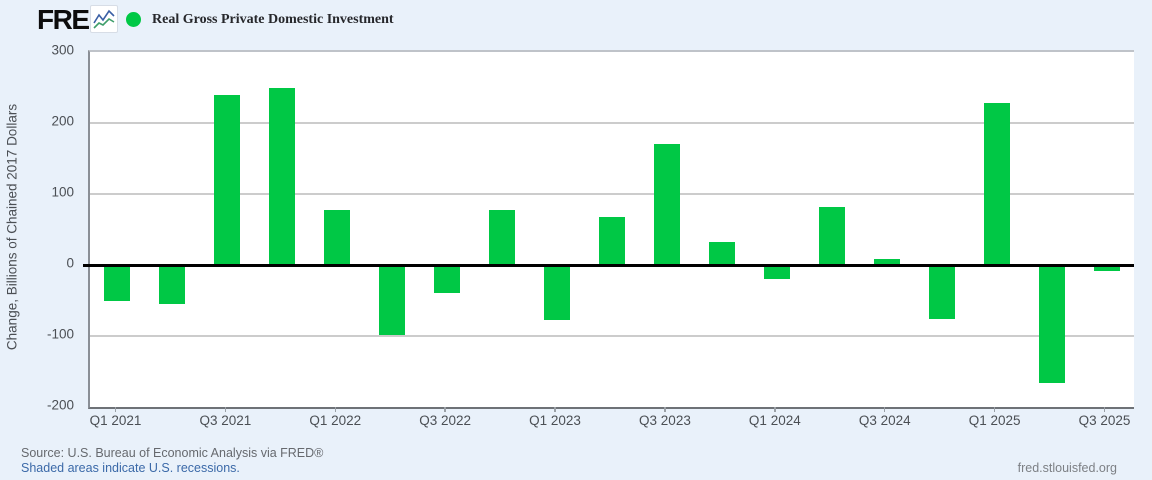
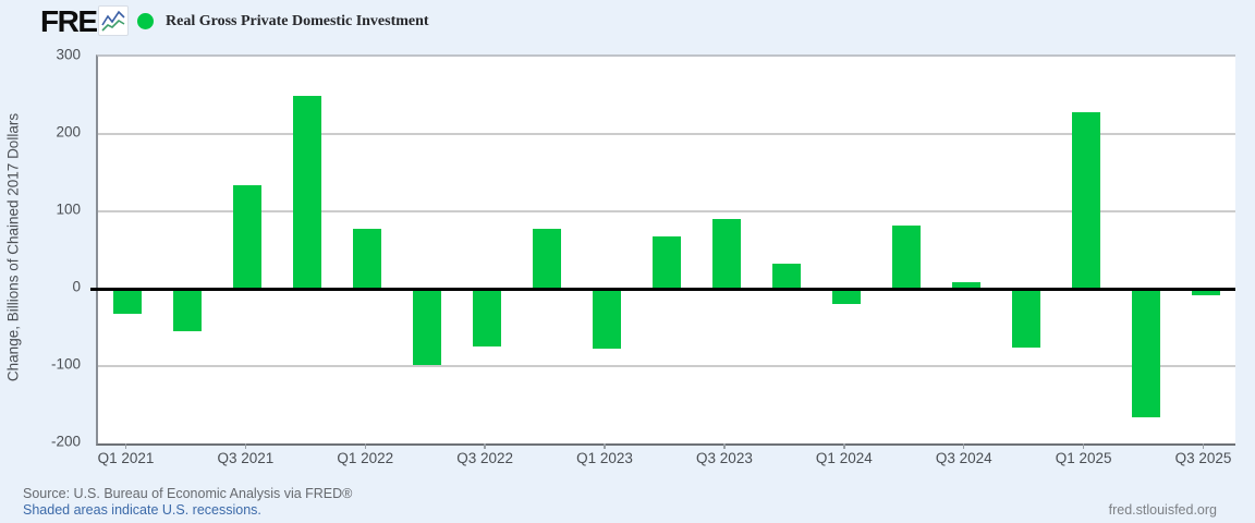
Q1 2021: -50 -> -30
Q3 2021: 240 -> 130
Q3 2022: -40 -> -70
Q3 2023: 170 -> 90
